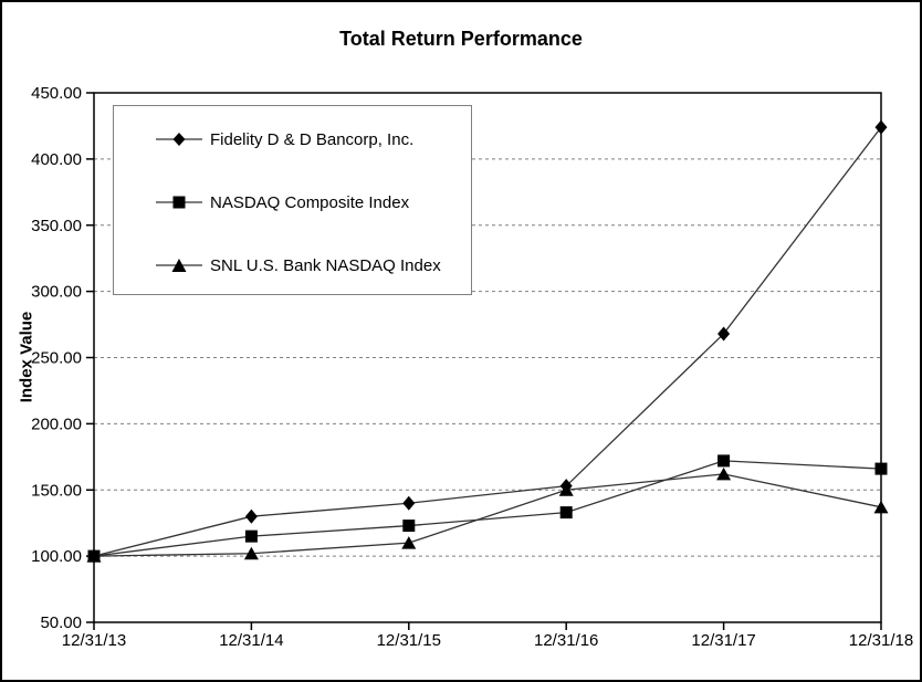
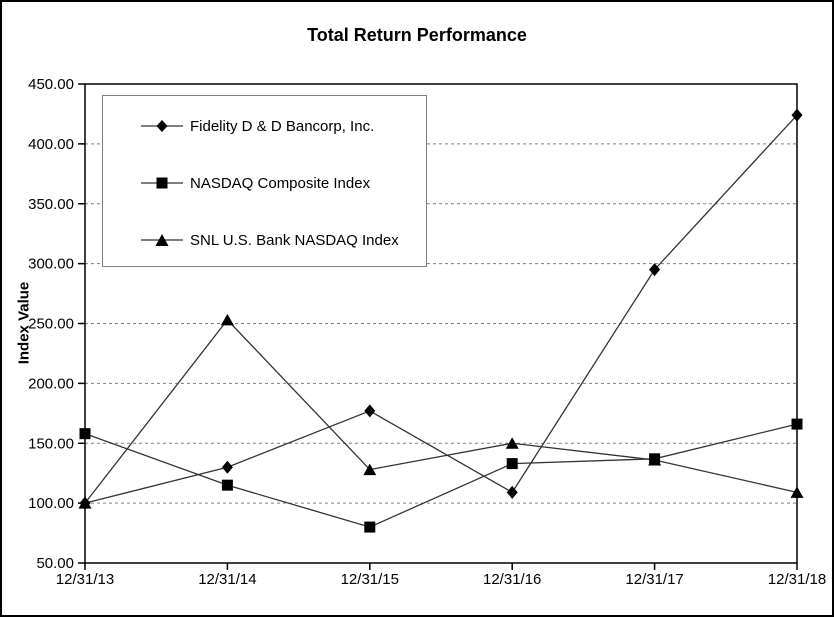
NASDAQ Composite Index/12/31/13: 100 -> 158
SNL U.S. Bank NASDAQ Index/12/31/14: 102 -> 253
Fidelity D & D Bancorp, Inc./12/31/15: 140 -> 177
NASDAQ Composite Index/12/31/15: 123 -> 80
SNL U.S. Bank NASDAQ Index/12/31/15: 110 -> 128
Fidelity D & D Bancorp, Inc./12/31/16: 153 -> 109
Fidelity D & D Bancorp, Inc./12/31/17: 268 -> 295
NASDAQ Composite Index/12/31/17: 172 -> 137
SNL U.S. Bank NASDAQ Index/12/31/17: 162 -> 136
SNL U.S. Bank NASDAQ Index/12/31/18: 137 -> 109
